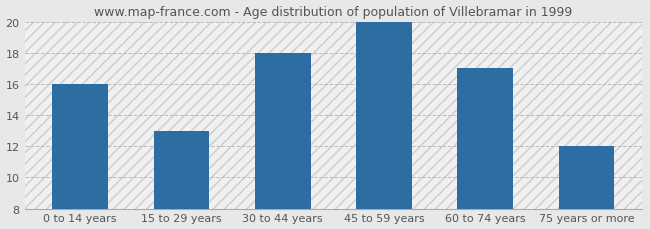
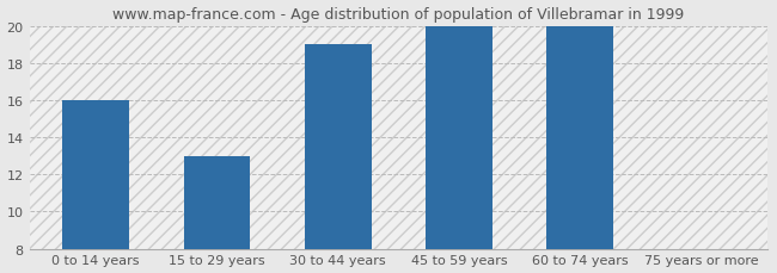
30 to 44 years: 18 -> 19
60 to 74 years: 17 -> 20
75 years or more: 12 -> 8
